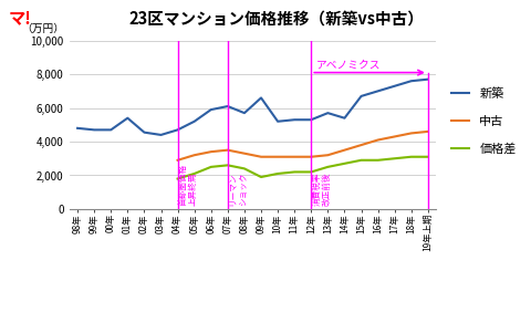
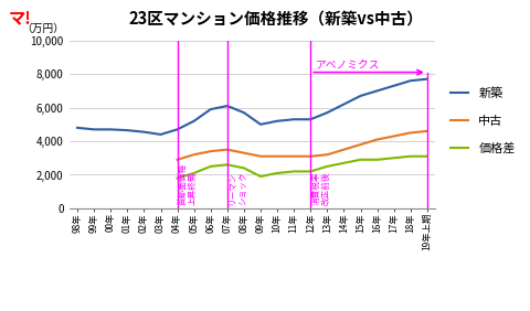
新築/01年: 5,400 -> 4,600
新築/09年: 6,600 -> 5,000
新築/14年: 5,400 -> 6,200
